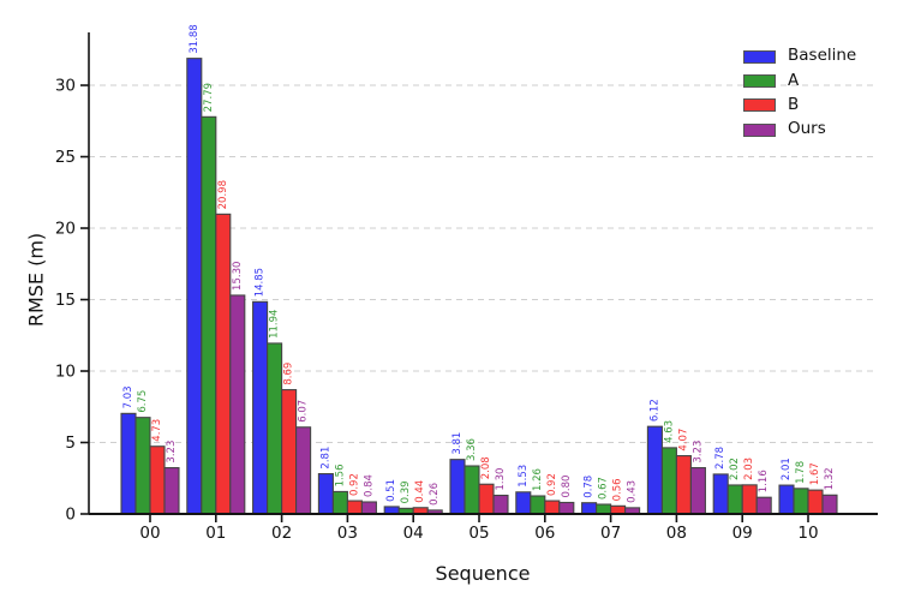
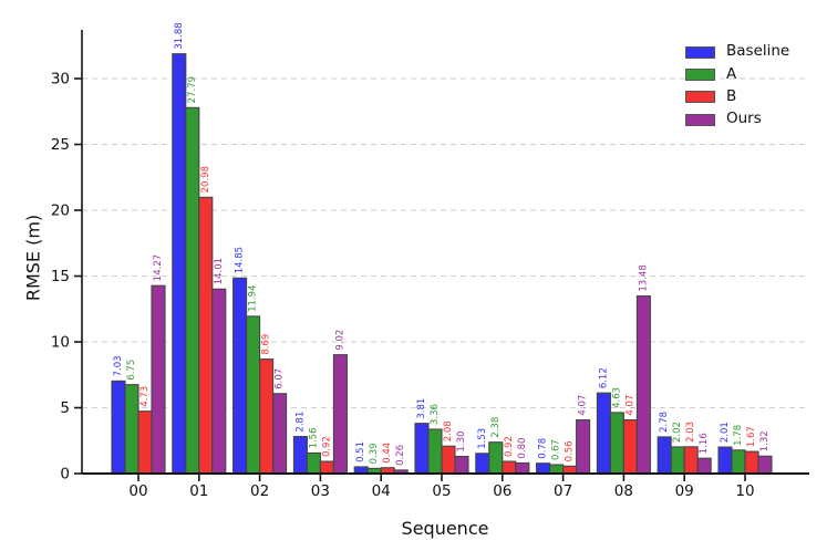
Ours/00: 3.23 -> 14.27
Ours/01: 15.30 -> 14.01
Ours/03: 0.84 -> 9.02
A/06: 1.26 -> 2.38
Ours/07: 0.43 -> 4.07
Ours/08: 3.23 -> 13.48
